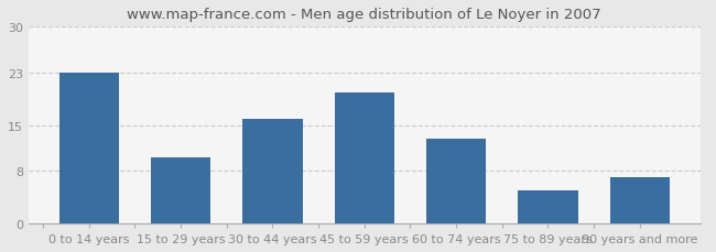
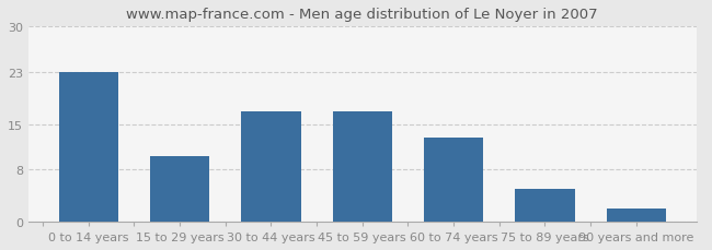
30 to 44 years: 16 -> 17
45 to 59 years: 20 -> 17
90 years and more: 7 -> 2
